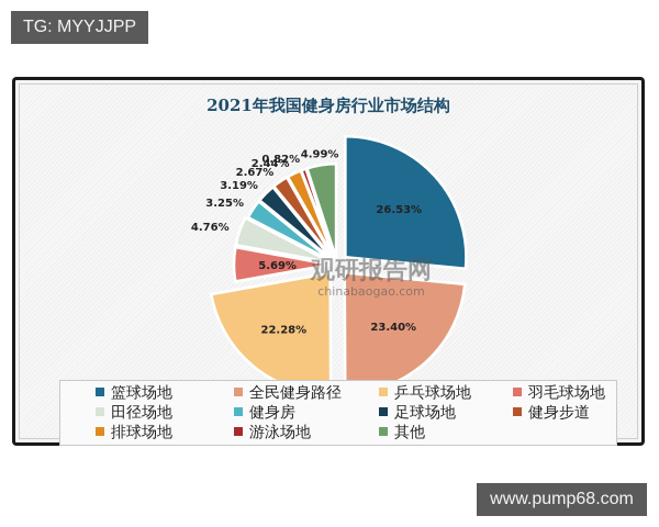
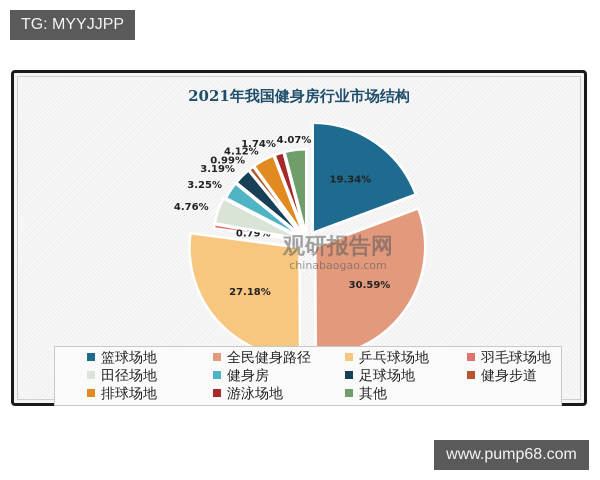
篮球场地: 26.53% -> 19.34%
全民健身路径: 23.40% -> 30.59%
乒乓球场地: 22.28% -> 27.18%
羽毛球场地: 5.69% -> 0.79%
健身步道: 2.67% -> 0.99%
排球场地: 2.44% -> 4.12%
游泳场地: 0.82% -> 1.74%
其他: 4.99% -> 4.07%
